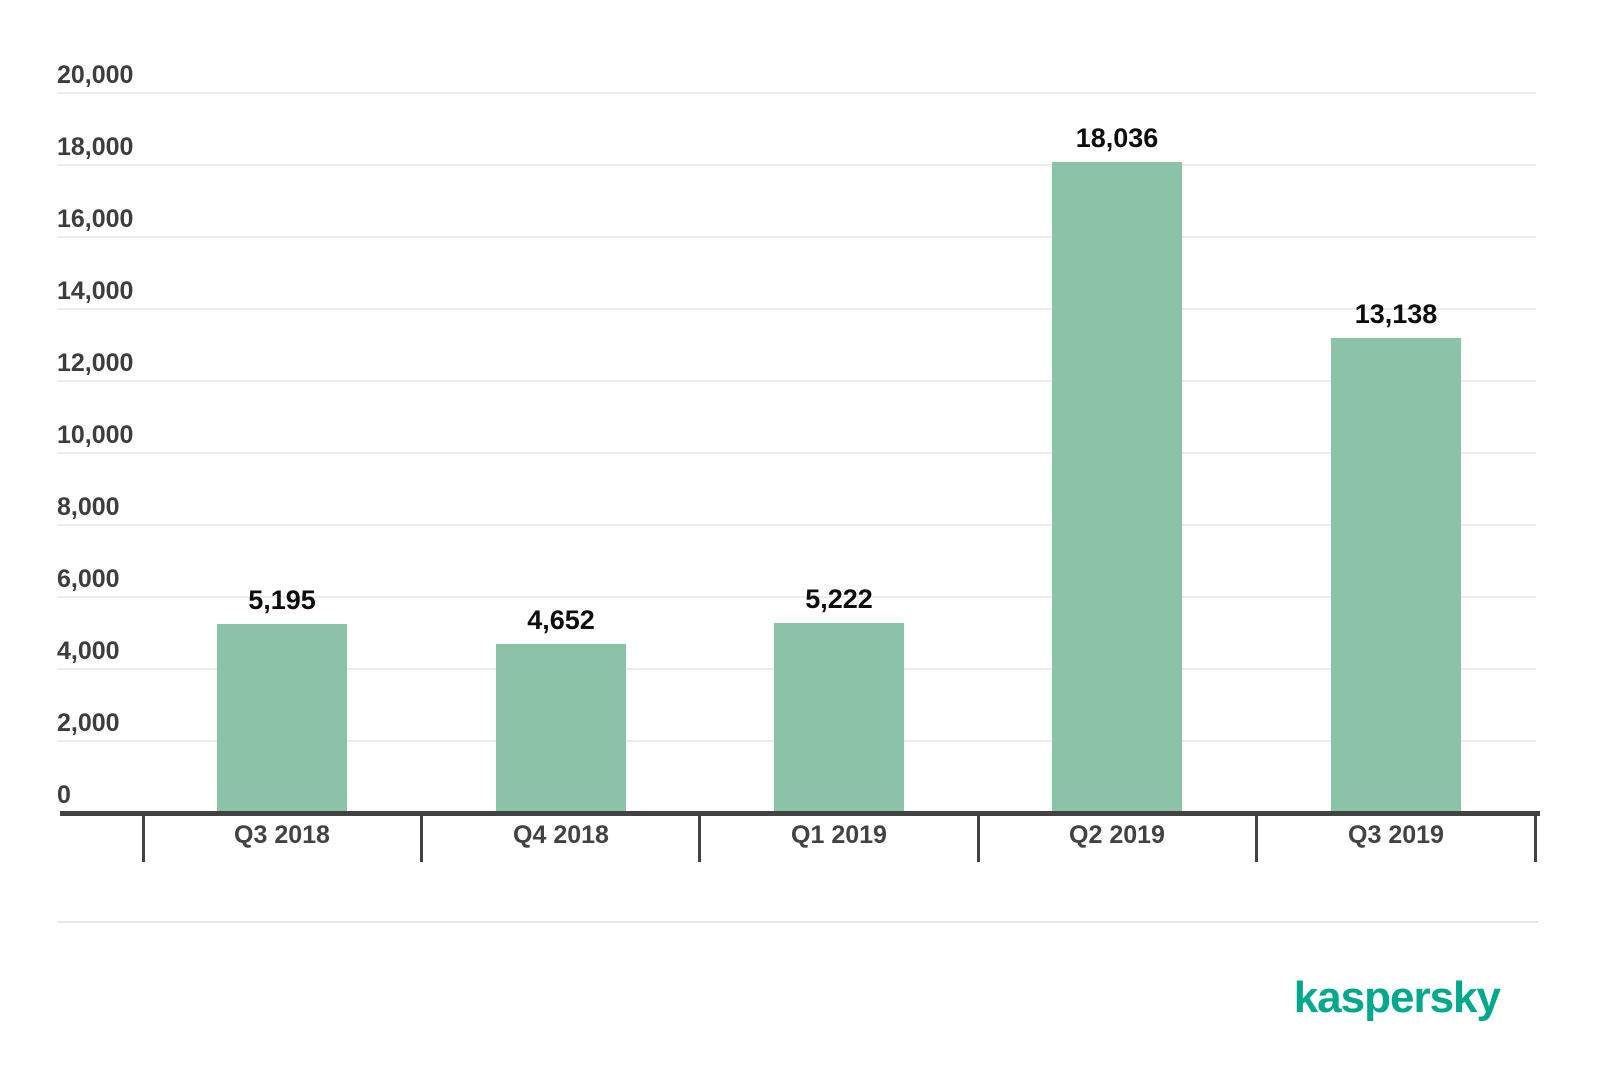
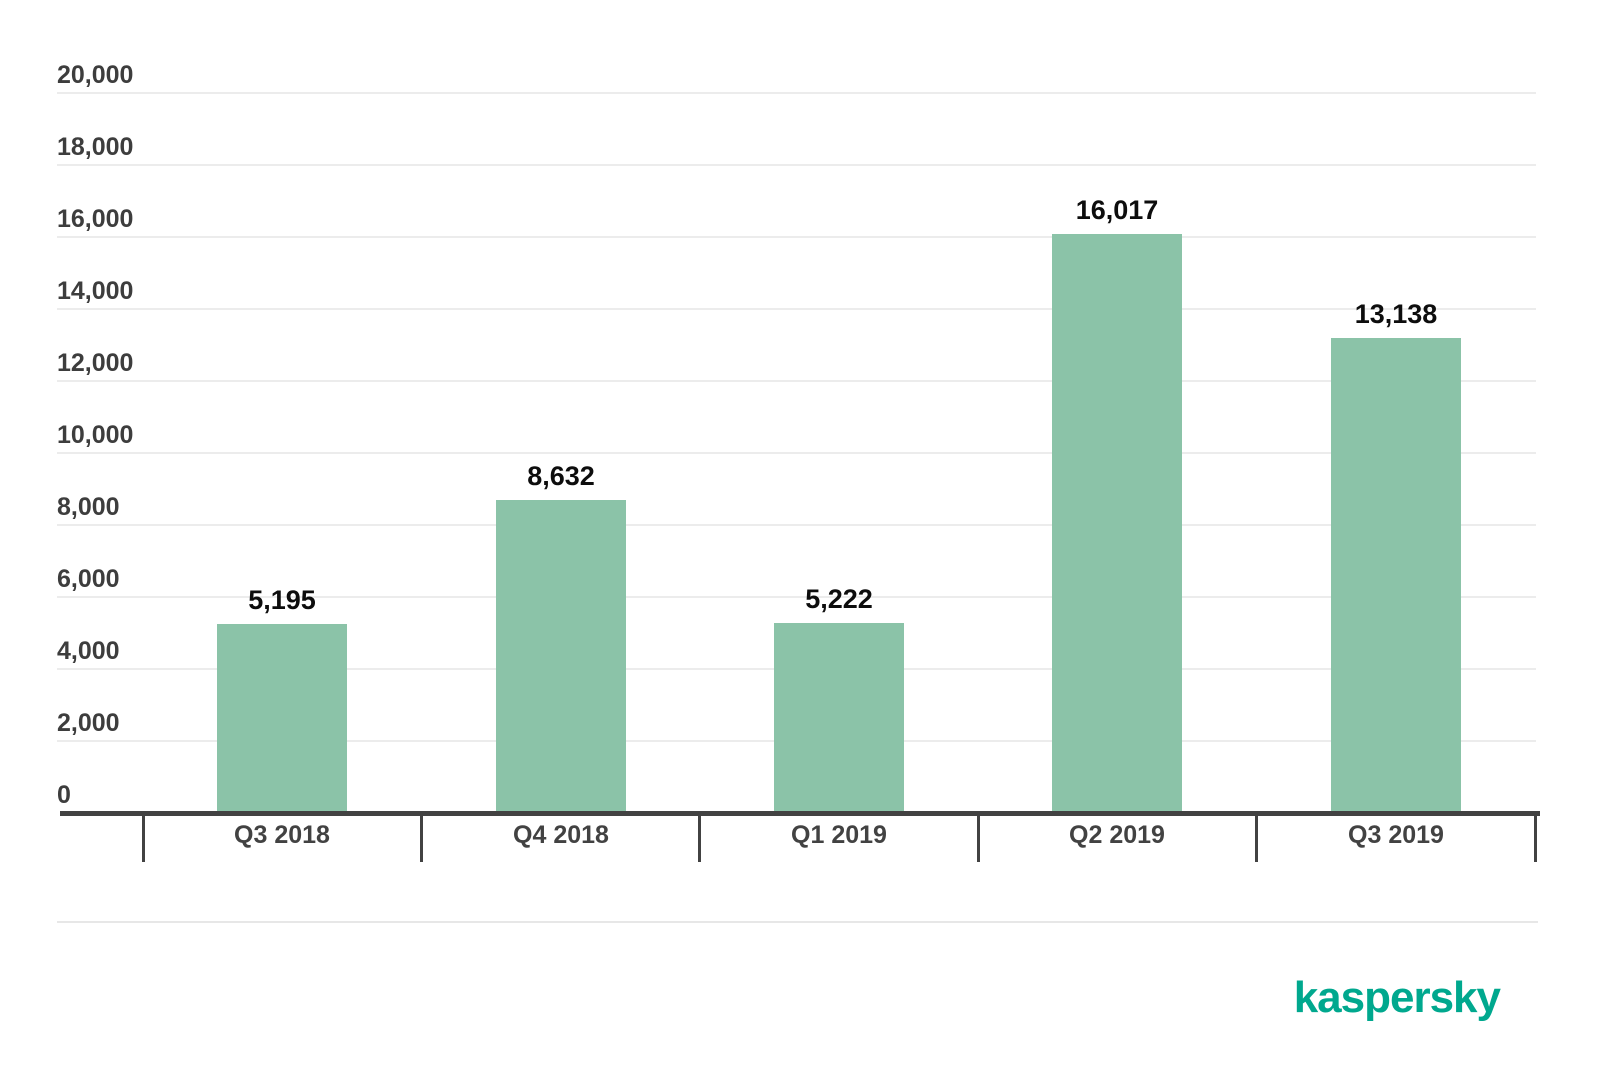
Q4 2018: 4,652 -> 8,632
Q2 2019: 18,036 -> 16,017
